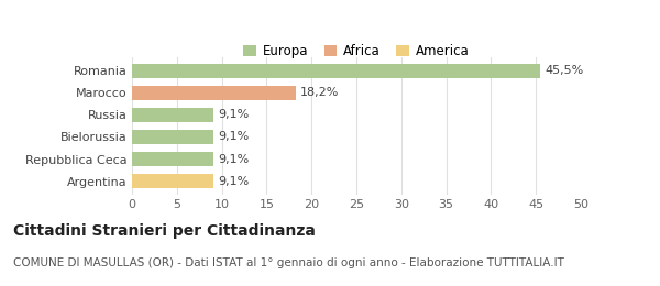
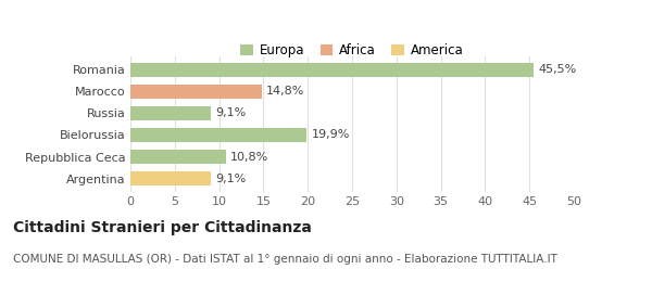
Marocco: 18,2% -> 14,8%
Bielorussia: 9,1% -> 19,9%
Repubblica Ceca: 9,1% -> 10,8%
